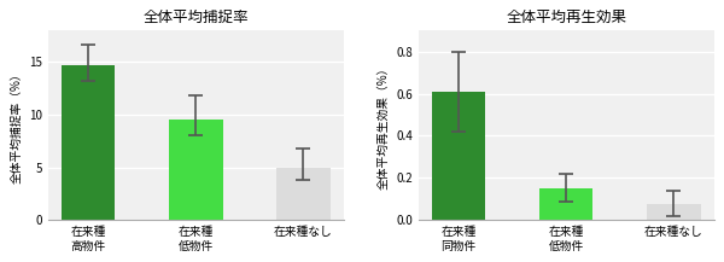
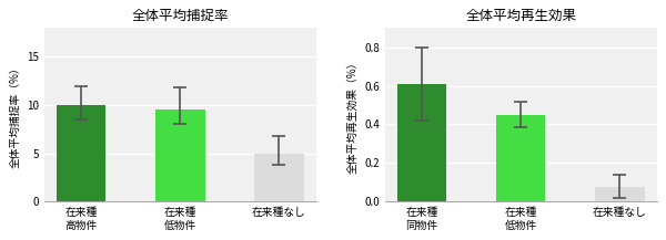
全体平均捕捉率/在来種 高物件: 14.7 -> 10.0
全体平均再生効果/在来種 低物件: 0.15 -> 0.45
